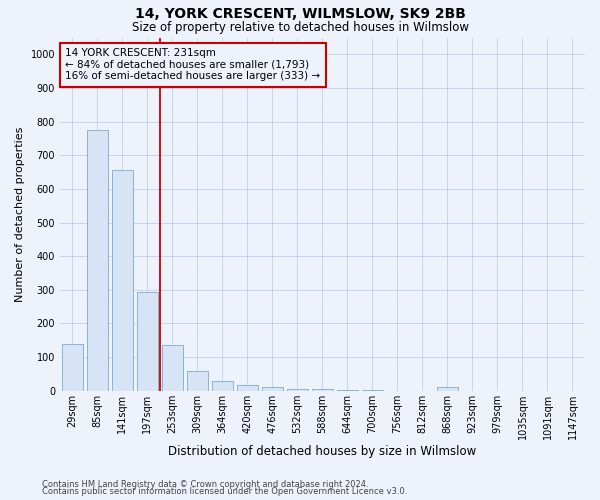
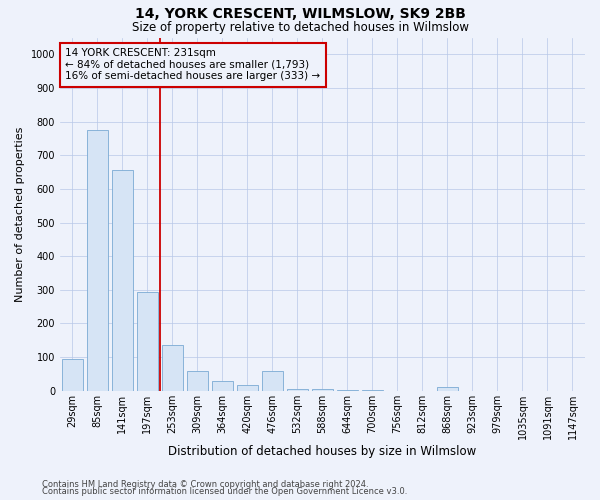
29sqm: 140 -> 95
476sqm: 10 -> 60
